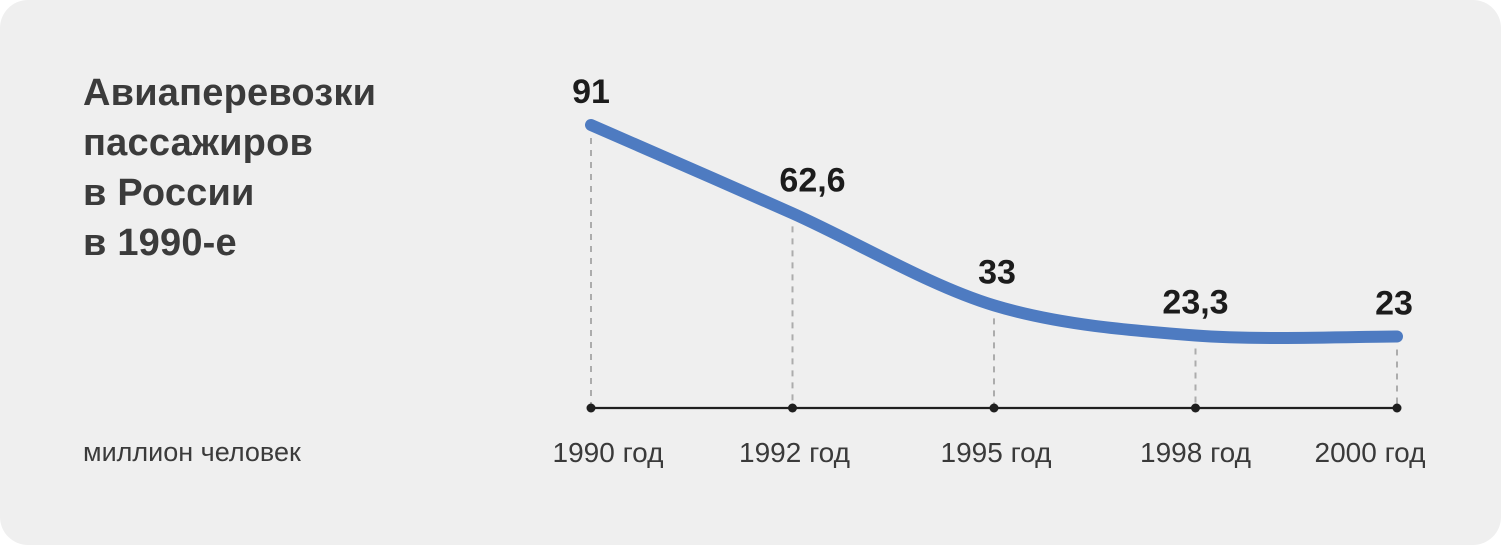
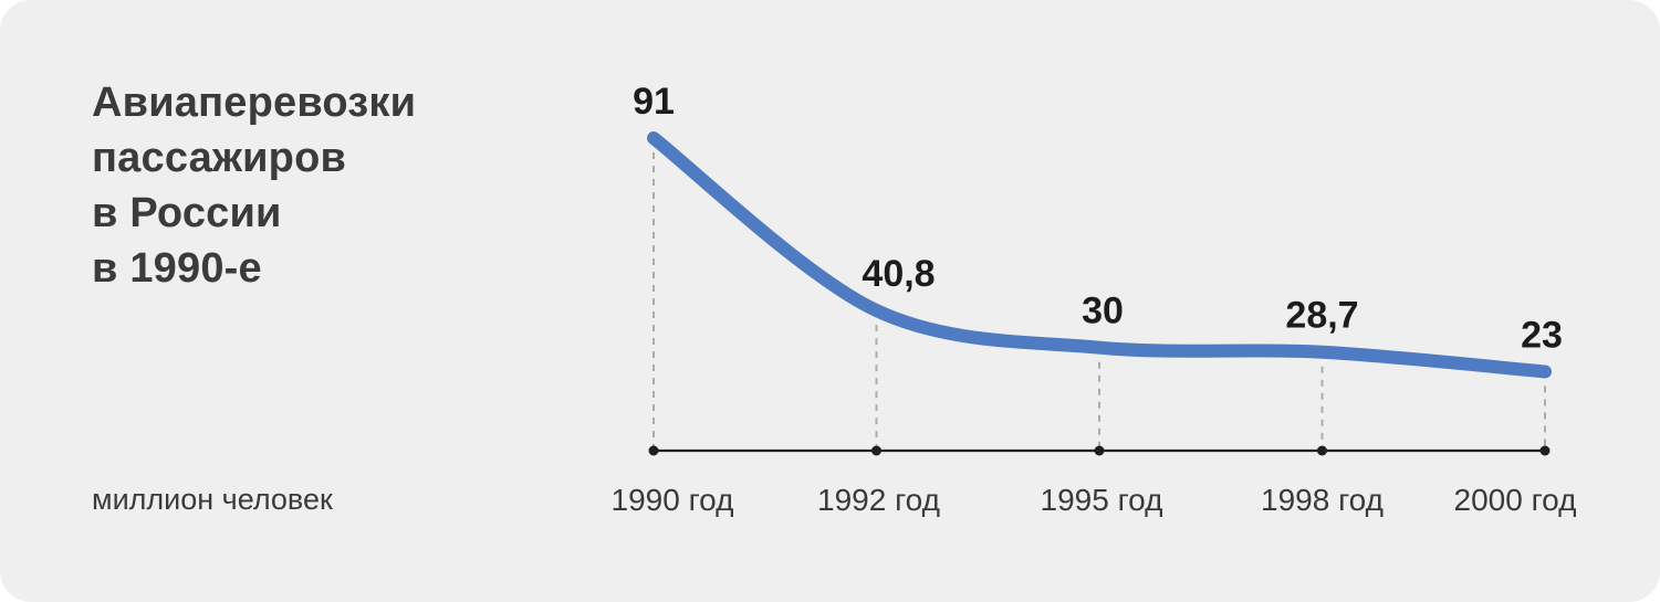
1992 год: 62,6 -> 40,8
1995 год: 33 -> 30
1998 год: 23,3 -> 28,7
